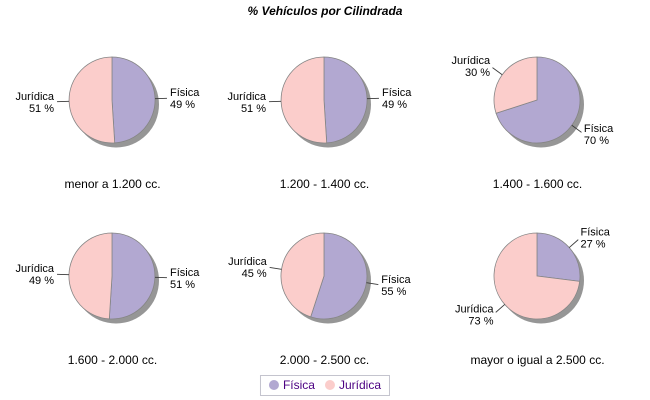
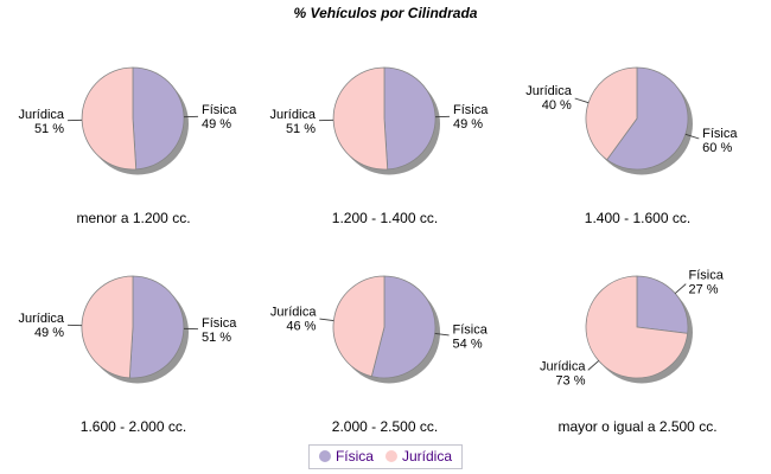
1.400 - 1.600 cc./Física: 70 -> 60
1.400 - 1.600 cc./Jurídica: 30 -> 40
2.000 - 2.500 cc./Física: 55 -> 54
2.000 - 2.500 cc./Jurídica: 45 -> 46
